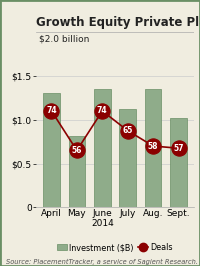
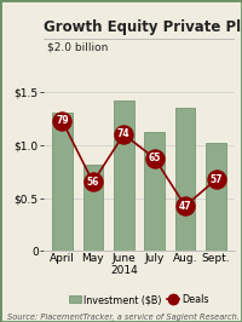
Deals/April: 74 -> 79
Investment ($B)/June 2014: $1.35 -> $1.42
Deals/Aug.: 58 -> 47
